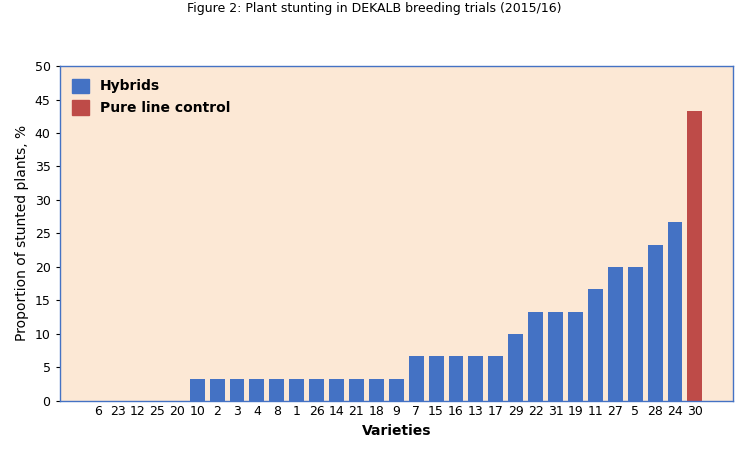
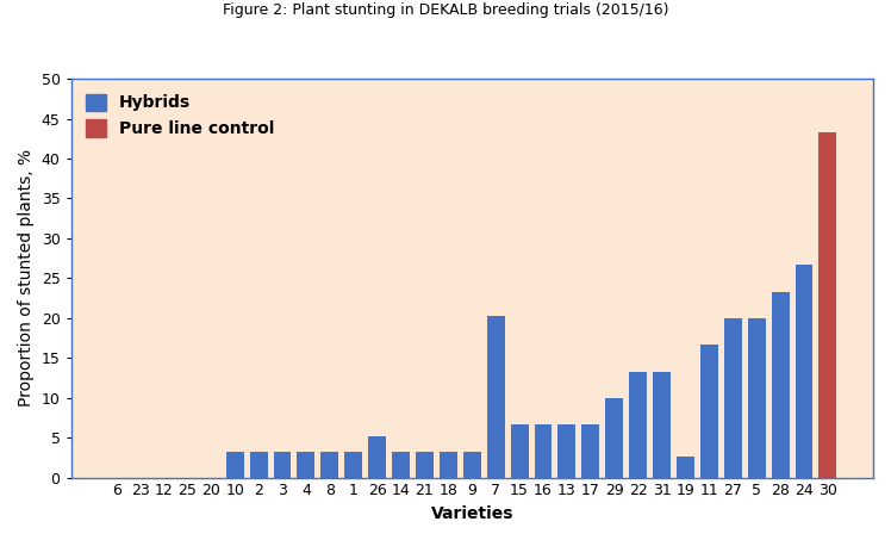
26: 3.3 -> 5.2
7: 6.7 -> 20.2
19: 13.3 -> 2.6
